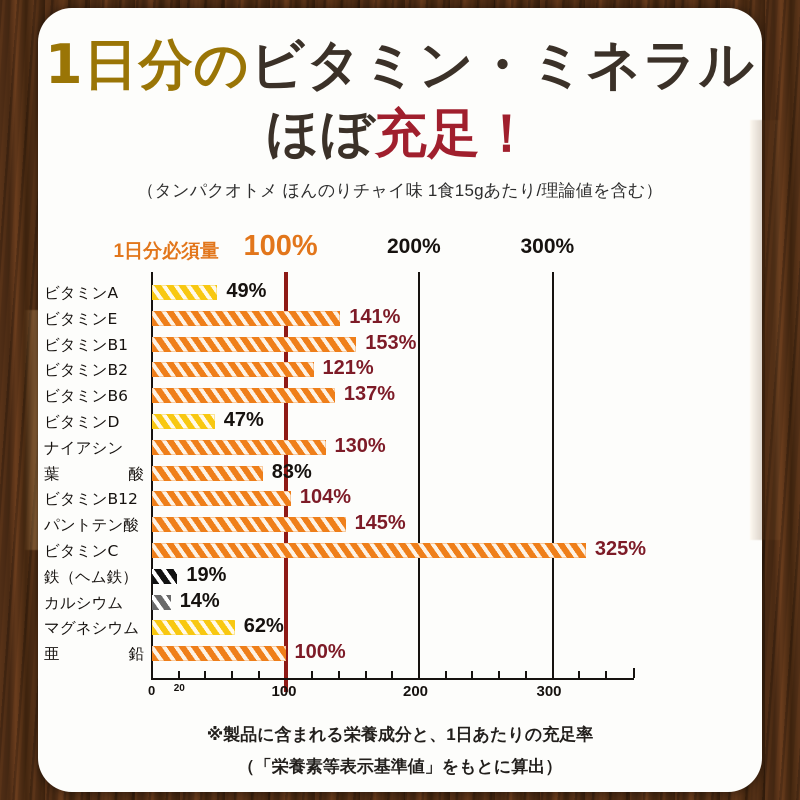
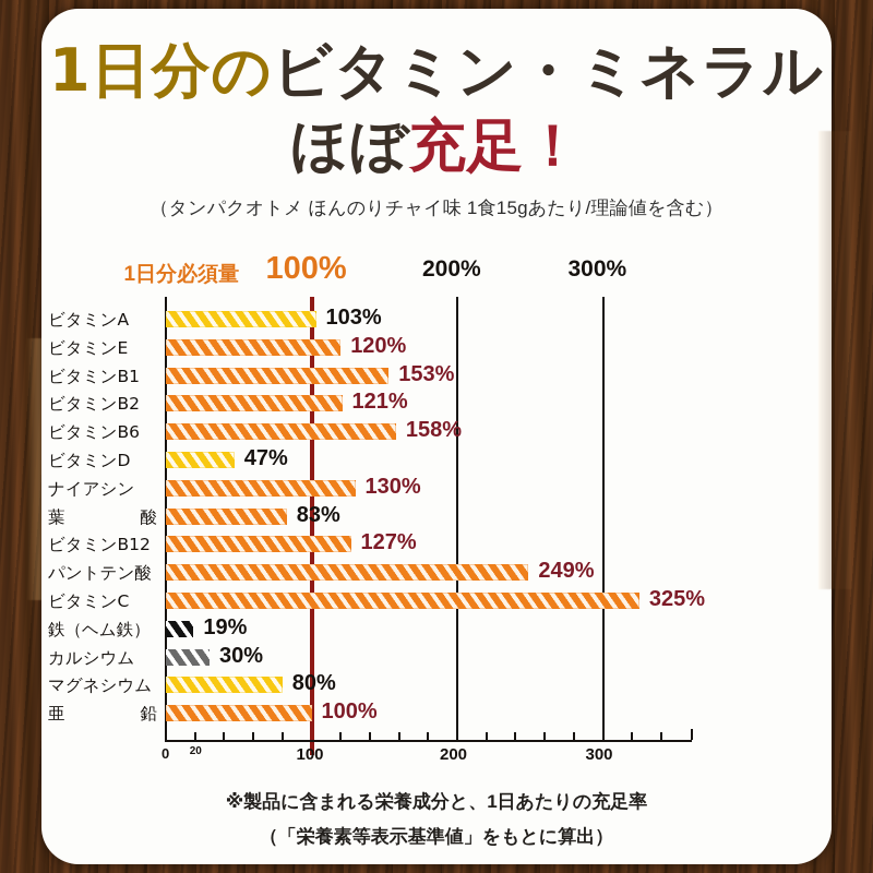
ビタミンA: 49% -> 103%
ビタミンE: 141% -> 120%
ビタミンB6: 137% -> 158%
ビタミンB12: 104% -> 127%
パントテン酸: 145% -> 249%
カルシウム: 14% -> 30%
マグネシウム: 62% -> 80%
